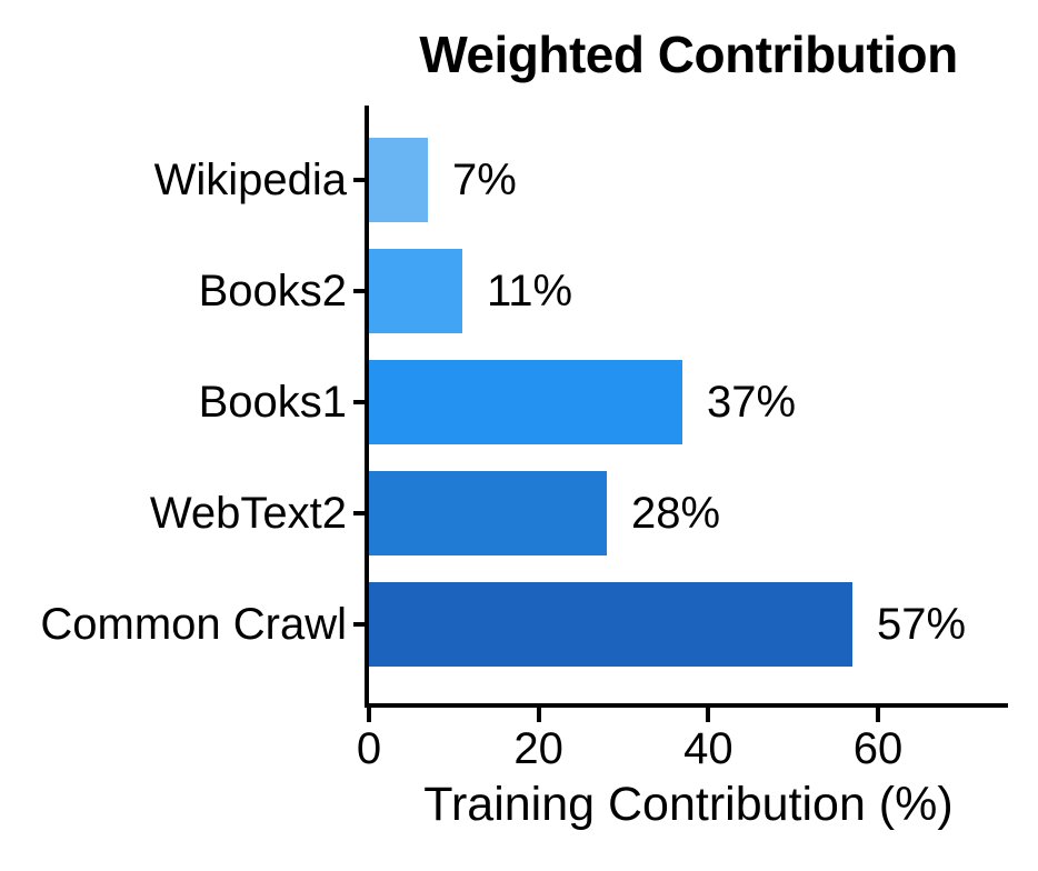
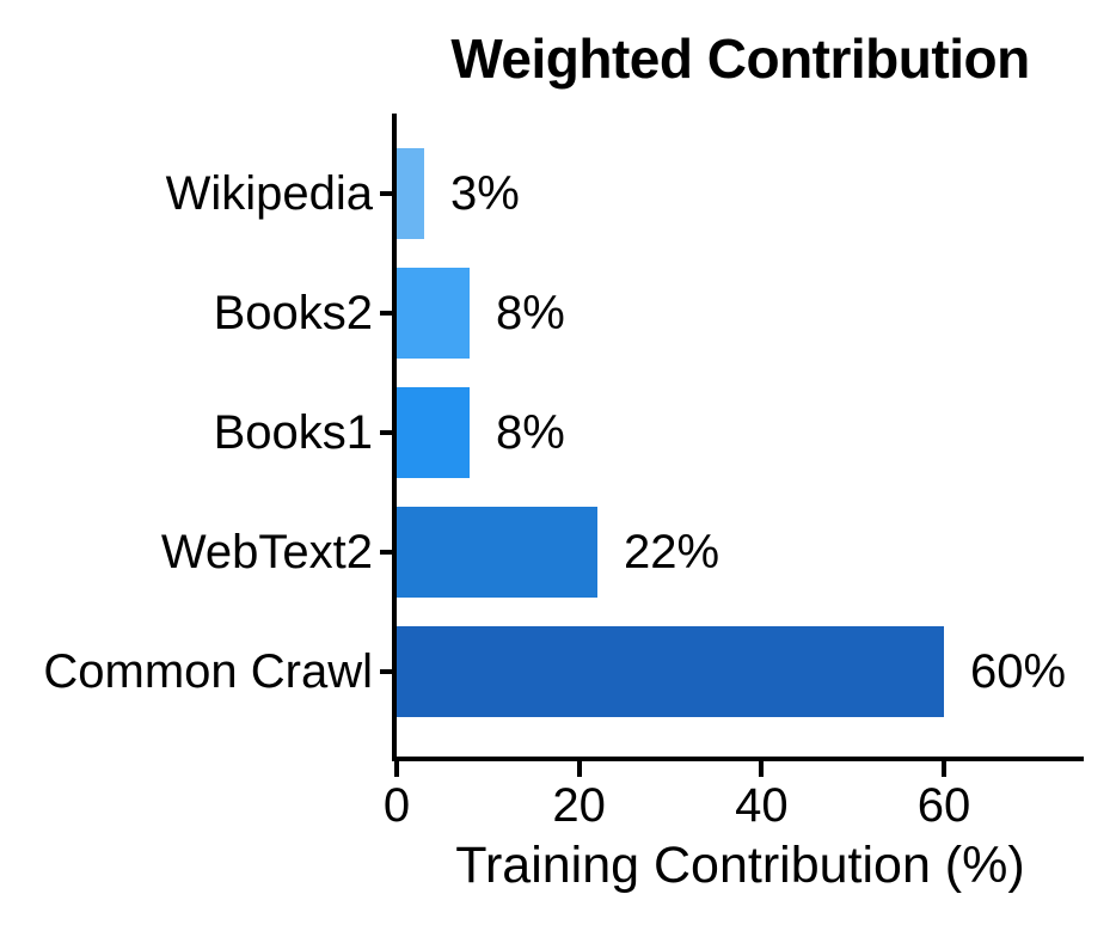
Wikipedia: 7% -> 3%
Books2: 11% -> 8%
Books1: 37% -> 8%
WebText2: 28% -> 22%
Common Crawl: 57% -> 60%
